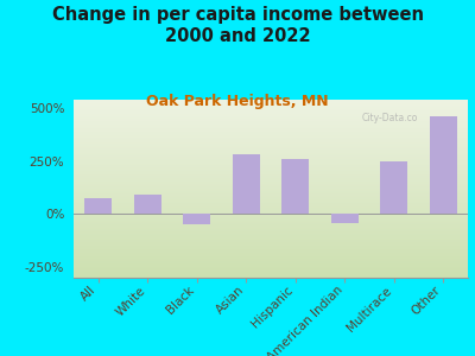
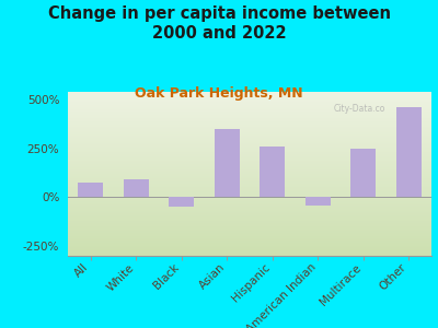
Asian: 280% -> 350%
